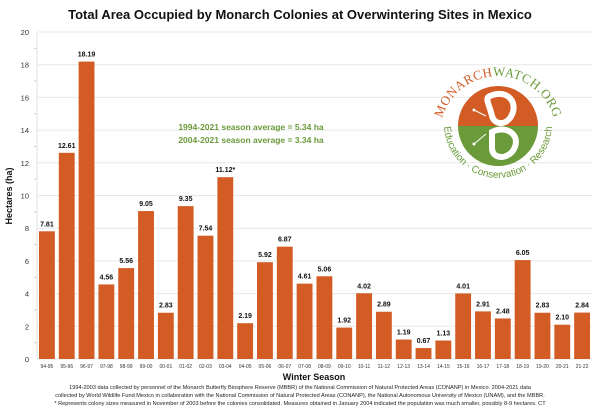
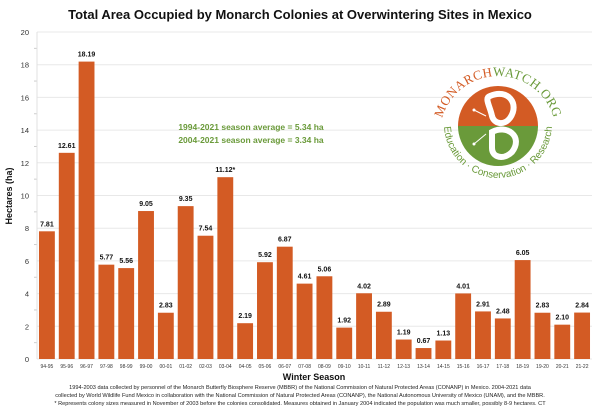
97-98: 4.56 -> 5.77
